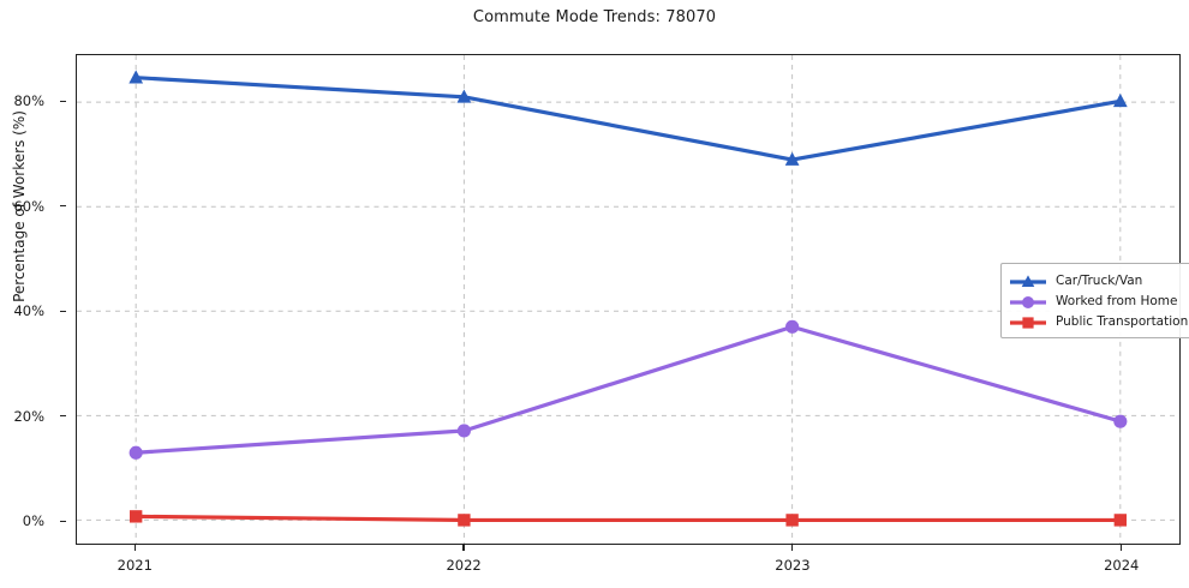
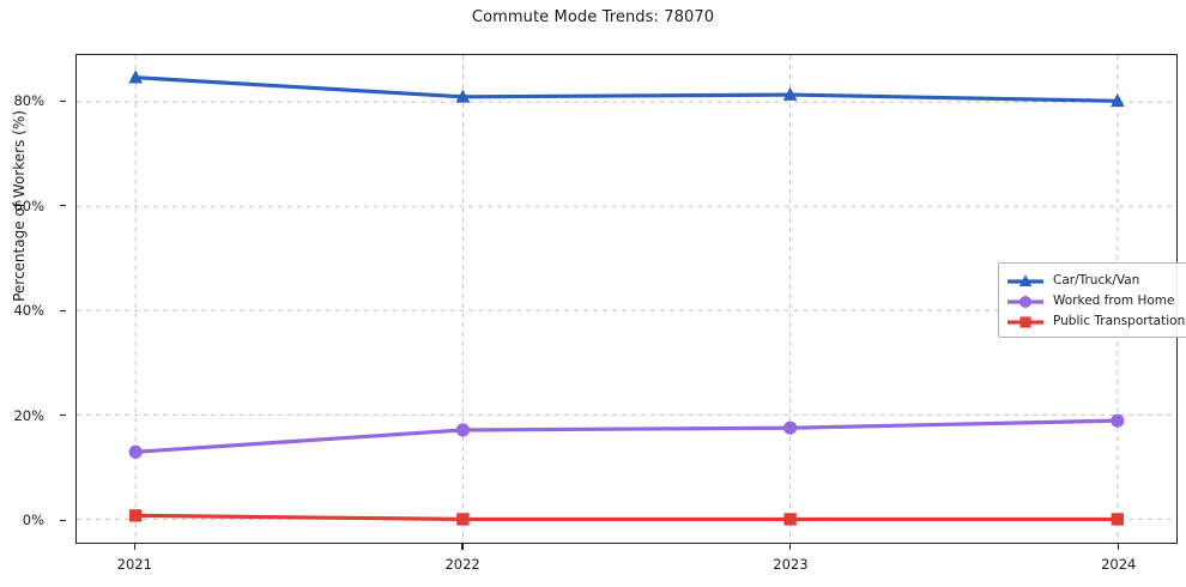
Car/Truck/Van/2023: 69% -> 81%
Worked from Home/2023: 37% -> 18%
